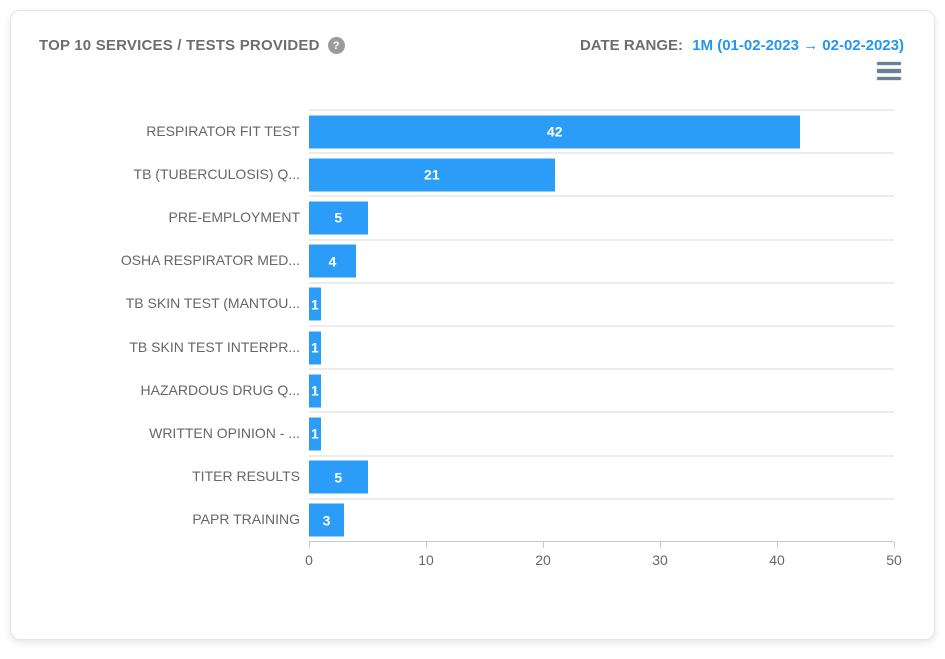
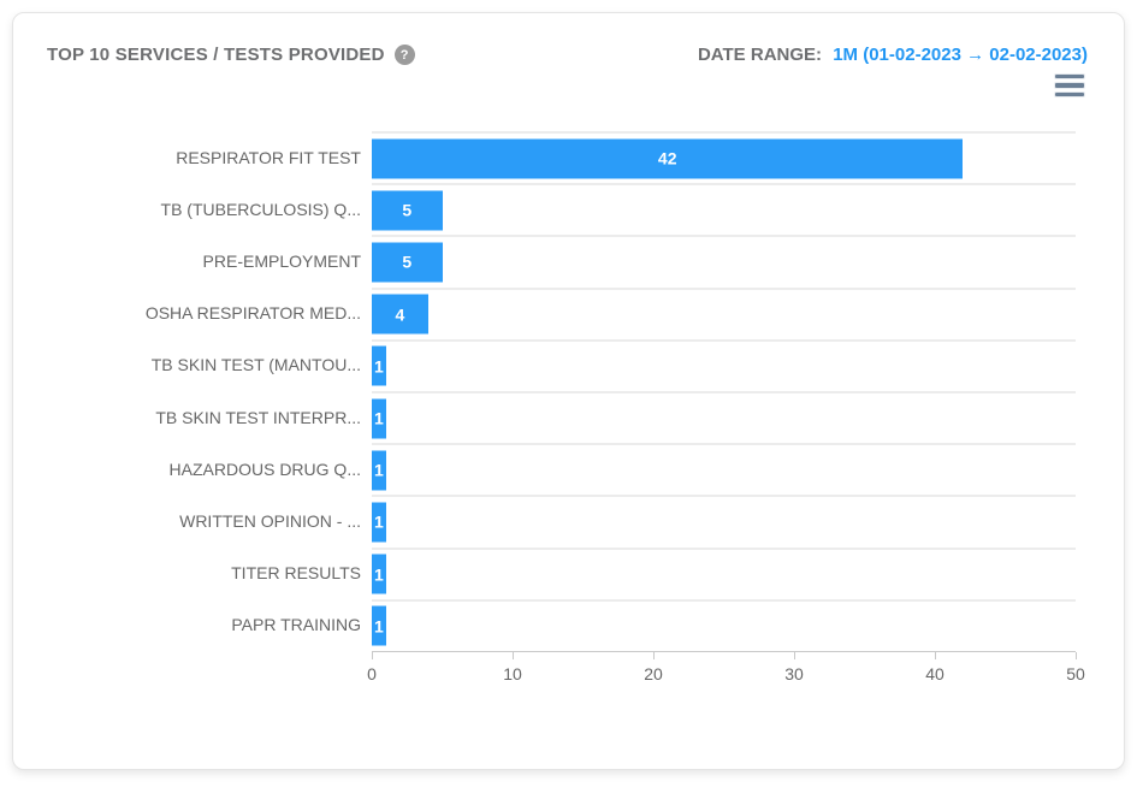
TB (TUBERCULOSIS) Q...: 21 -> 5
TITER RESULTS: 5 -> 1
PAPR TRAINING: 3 -> 1
